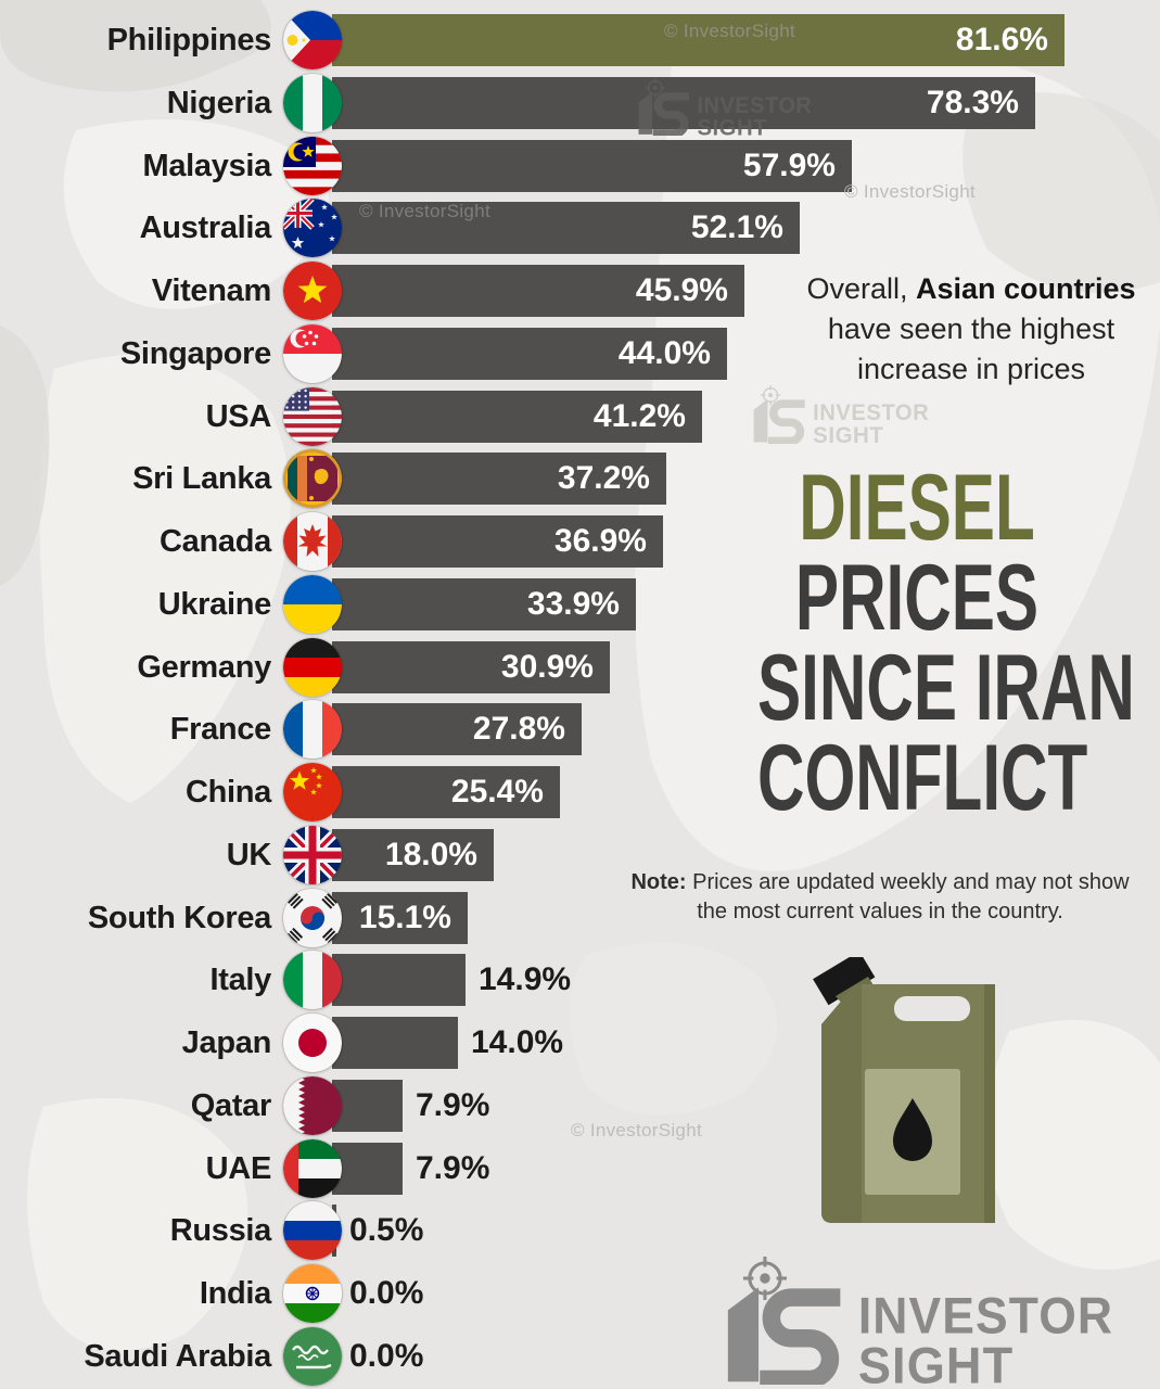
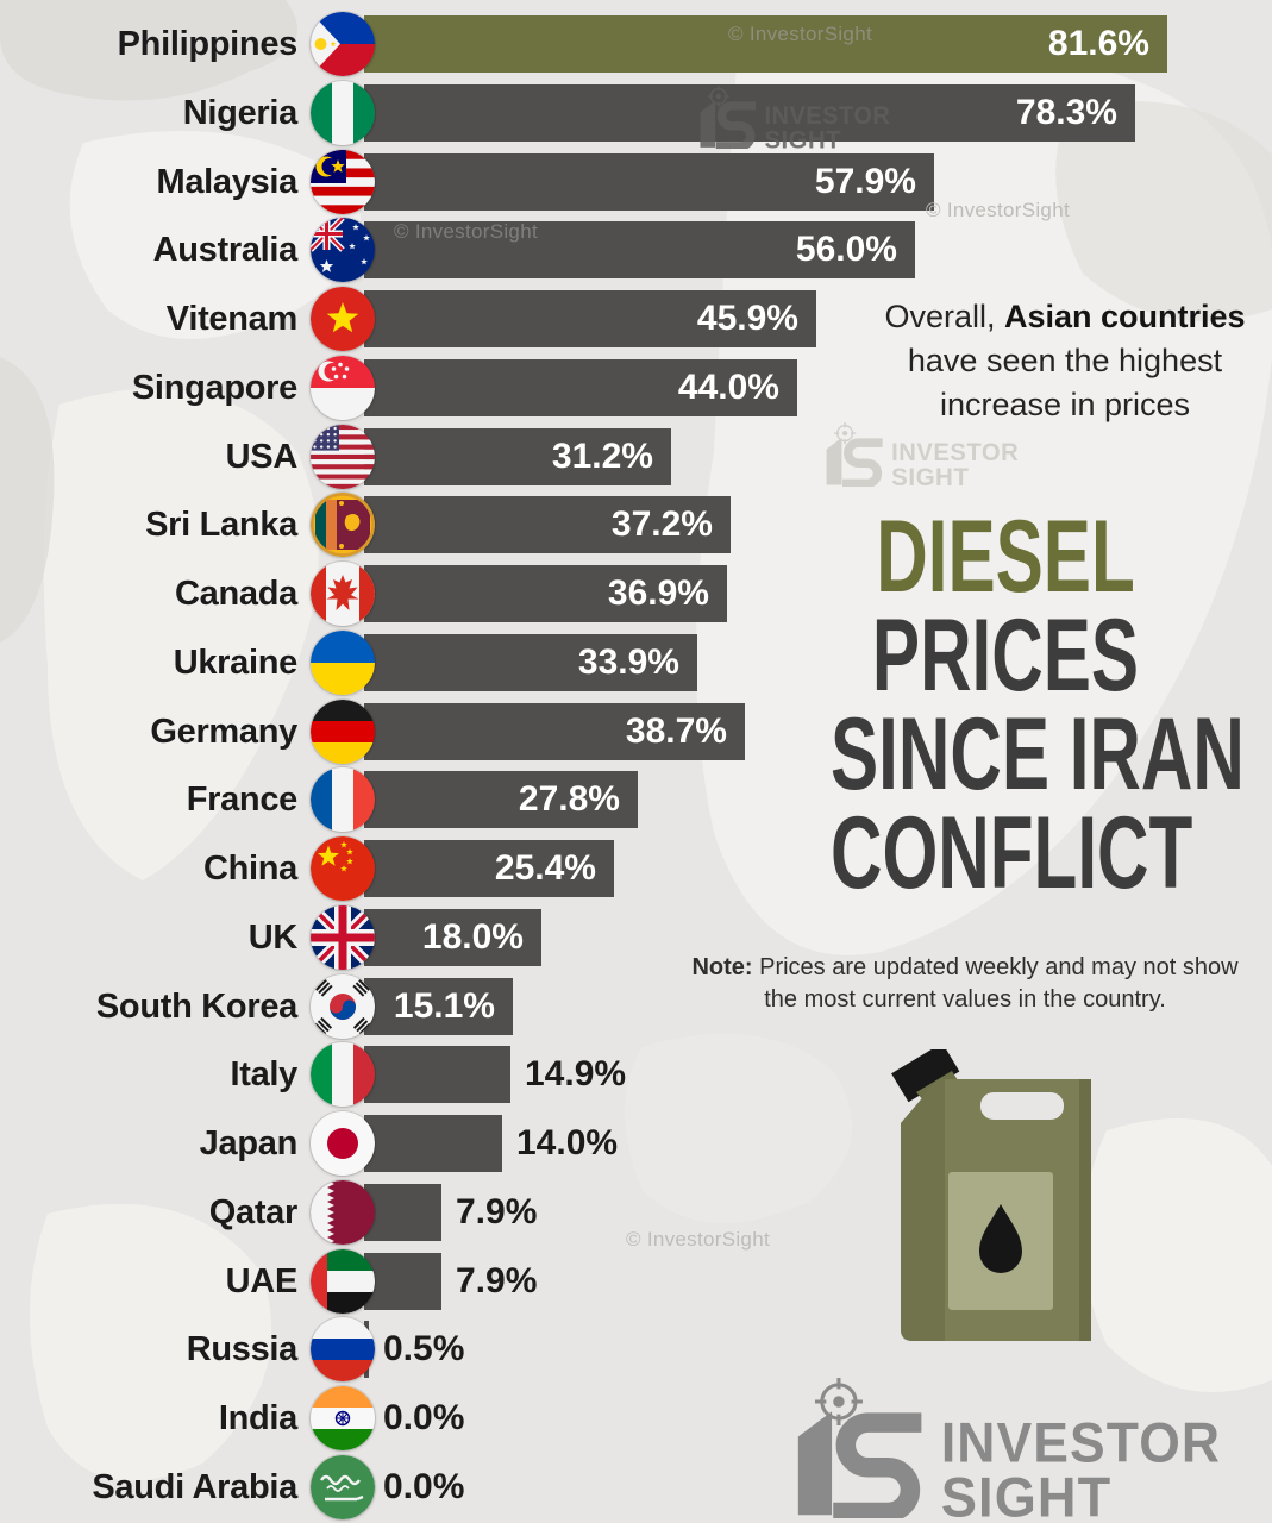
Australia: 52.1% -> 56.0%
USA: 41.2% -> 31.2%
Germany: 30.9% -> 38.7%
